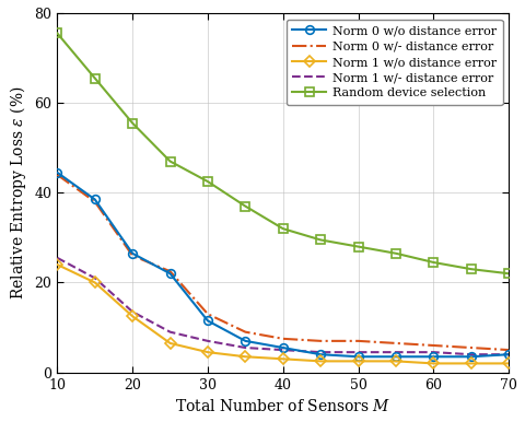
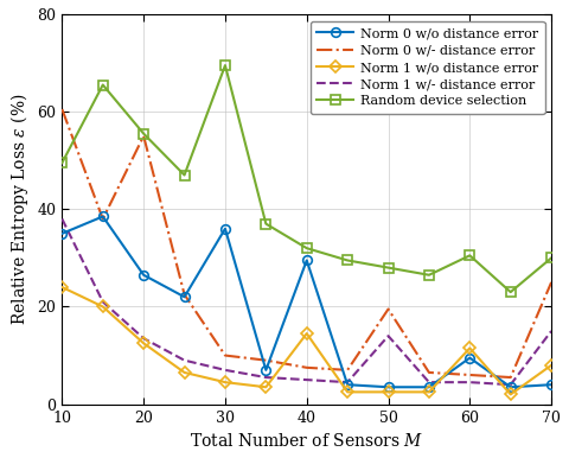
Norm 0 w/o distance error/10: 44.5 -> 35.0
Norm 0 w/- distance error/10: 44.0 -> 60.5
Norm 1 w/- distance error/10: 25.5 -> 38.0
Random device selection/10: 75.5 -> 49.5
Norm 0 w/- distance error/20: 26.0 -> 55.0
Norm 0 w/o distance error/30: 11.5 -> 36.0
Norm 0 w/- distance error/30: 13.0 -> 10.0
Random device selection/30: 42.5 -> 69.5
Norm 0 w/o distance error/40: 5.5 -> 29.5
Norm 1 w/o distance error/40: 3.0 -> 14.5
Norm 0 w/- distance error/50: 7.0 -> 19.5
Norm 1 w/- distance error/50: 4.5 -> 14.0
Norm 0 w/o distance error/60: 3.5 -> 9.5
Norm 1 w/o distance error/60: 2.0 -> 11.5
Random device selection/60: 24.5 -> 30.5
Norm 0 w/- distance error/70: 5.0 -> 25.0
Norm 1 w/o distance error/70: 2.0 -> 8.0
Norm 1 w/- distance error/70: 4.0 -> 15.0
Random device selection/70: 22.0 -> 30.0
